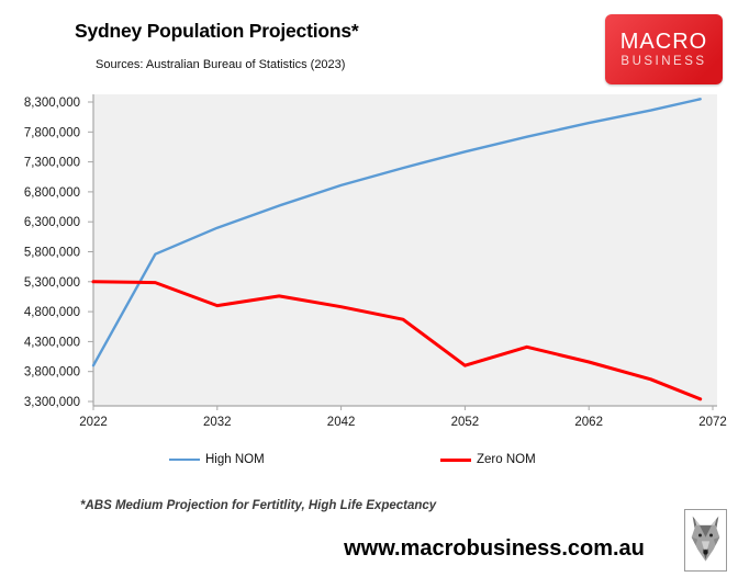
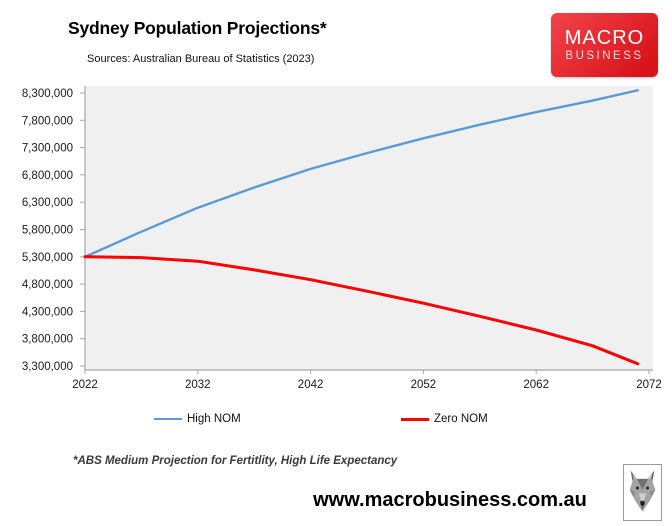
High NOM/2022: 3900000 -> 5300000
Zero NOM/2032: 4900000 -> 5200000
Zero NOM/2052: 3900000 -> 4400000
